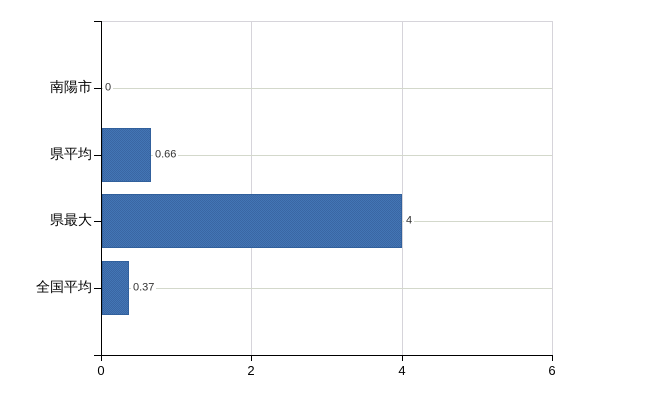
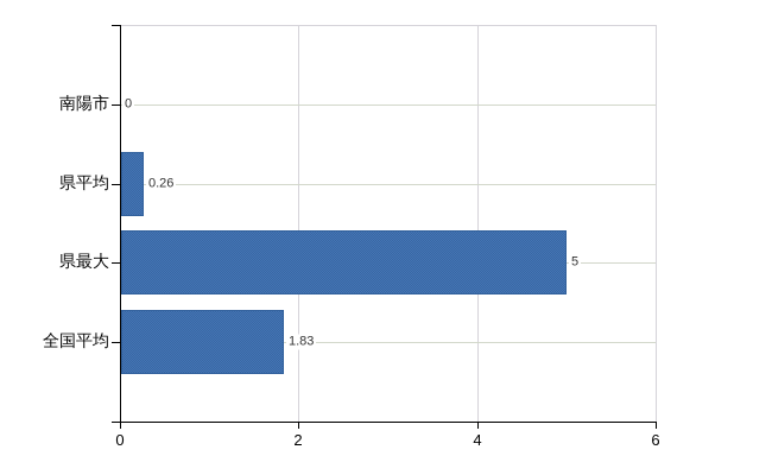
県平均: 0.66 -> 0.26
県最大: 4 -> 5
全国平均: 0.37 -> 1.83
